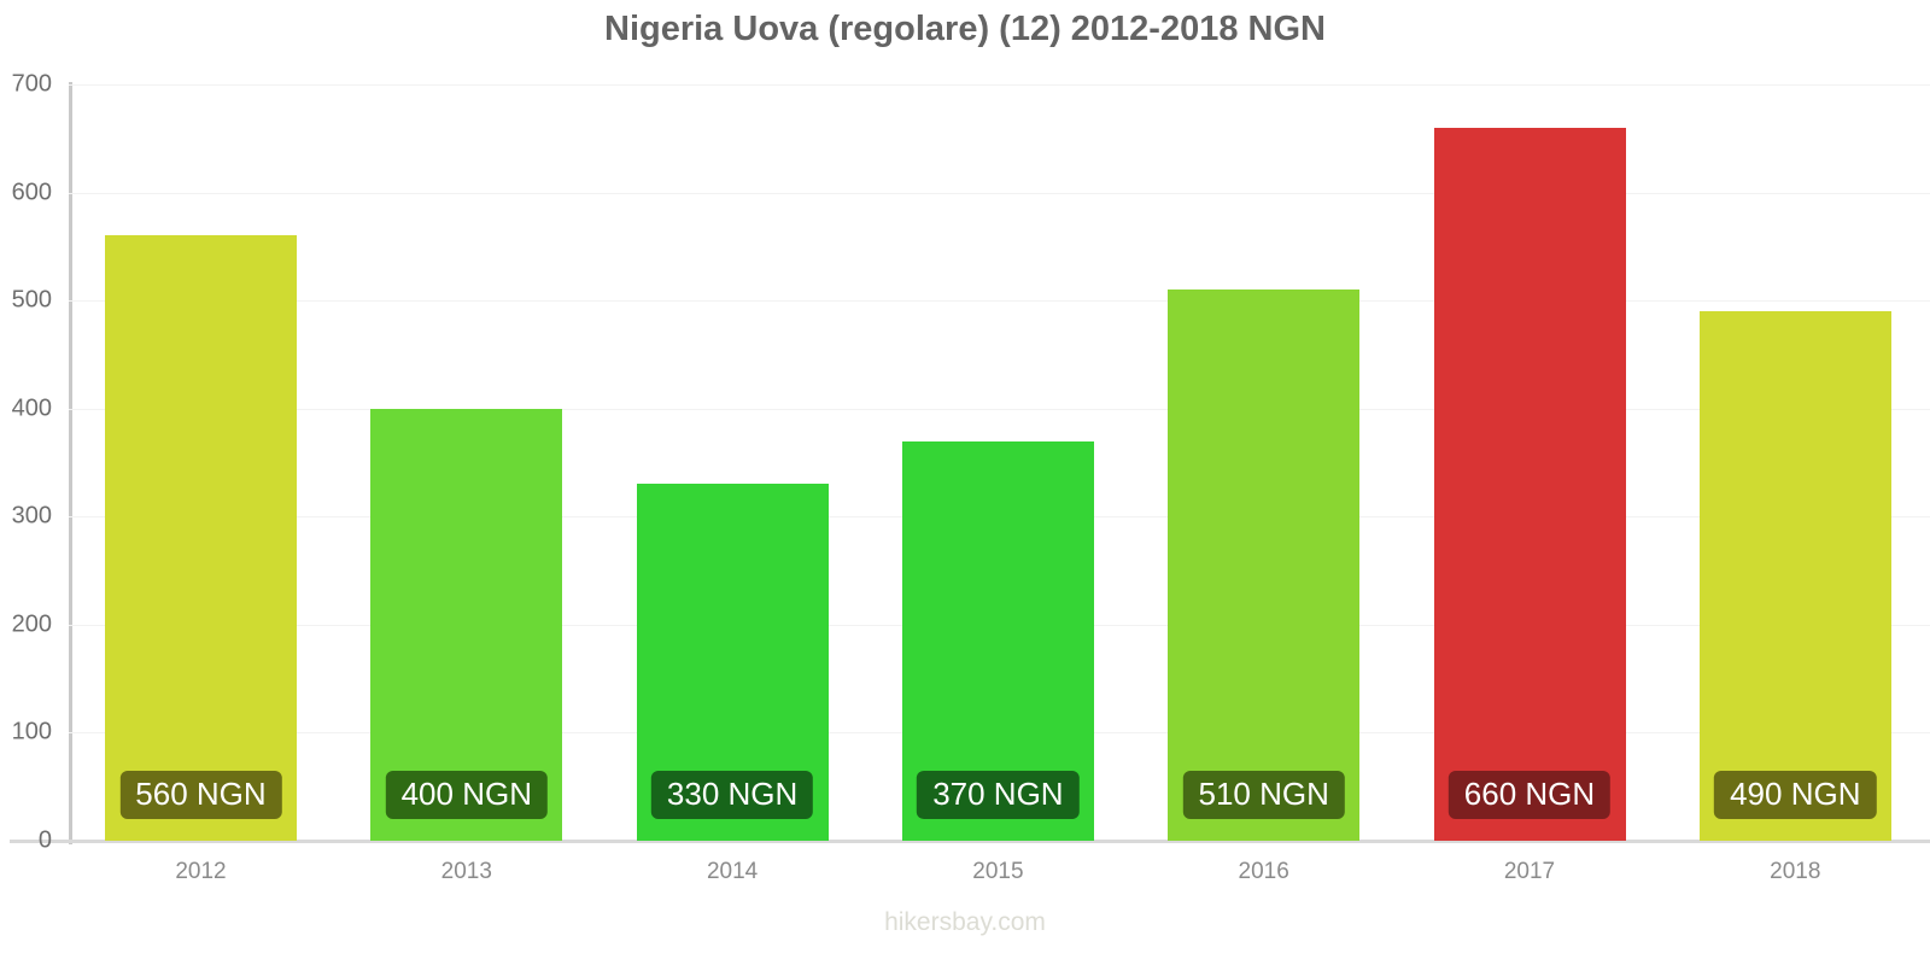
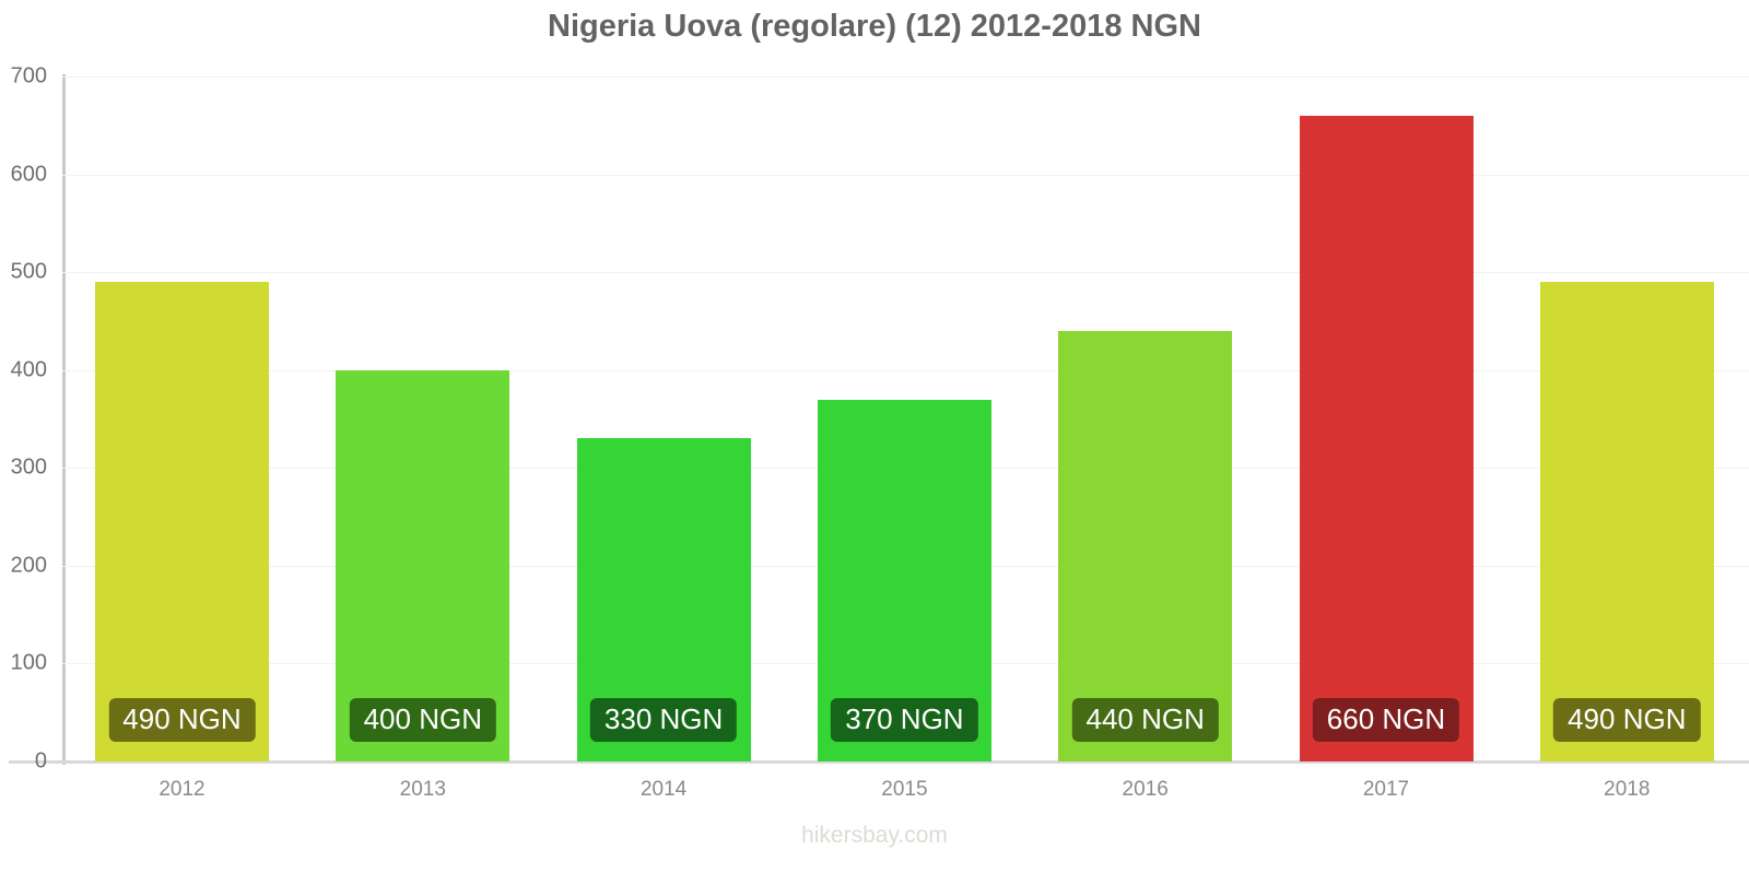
2012: 560 -> 490
2016: 510 -> 440
